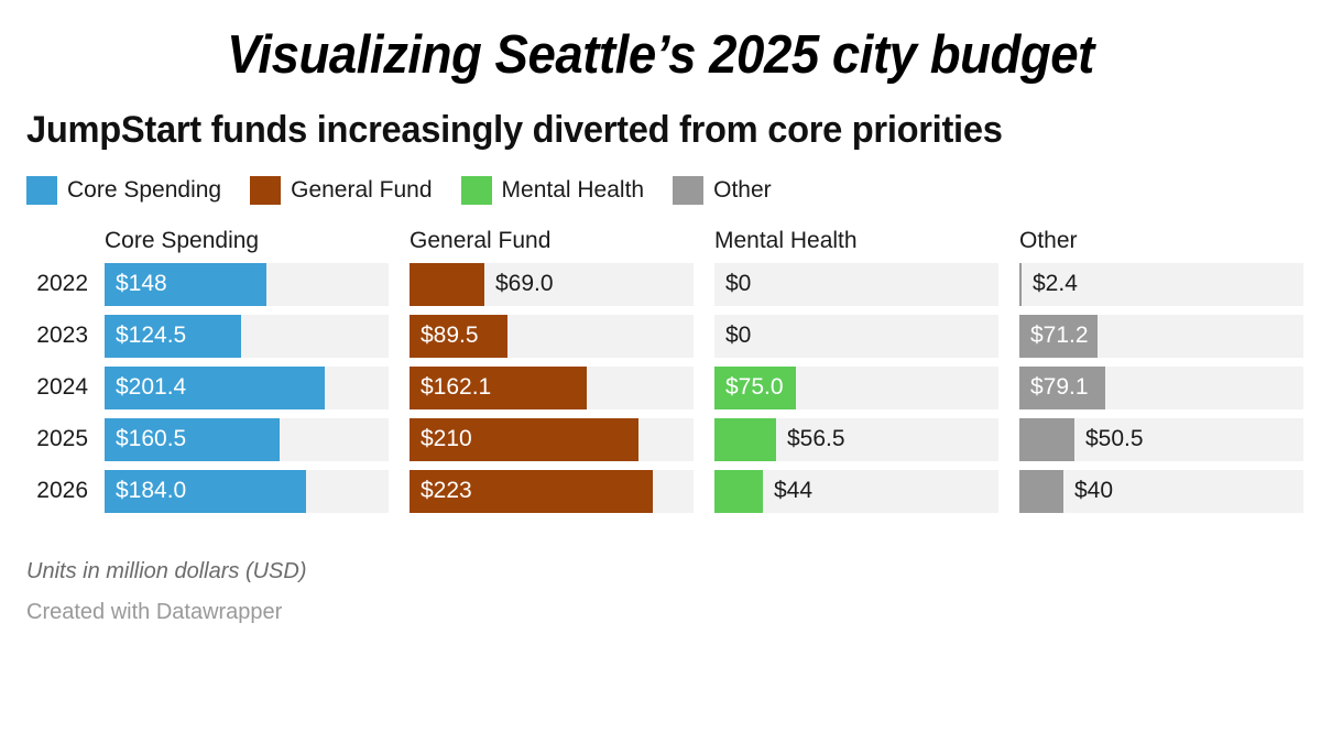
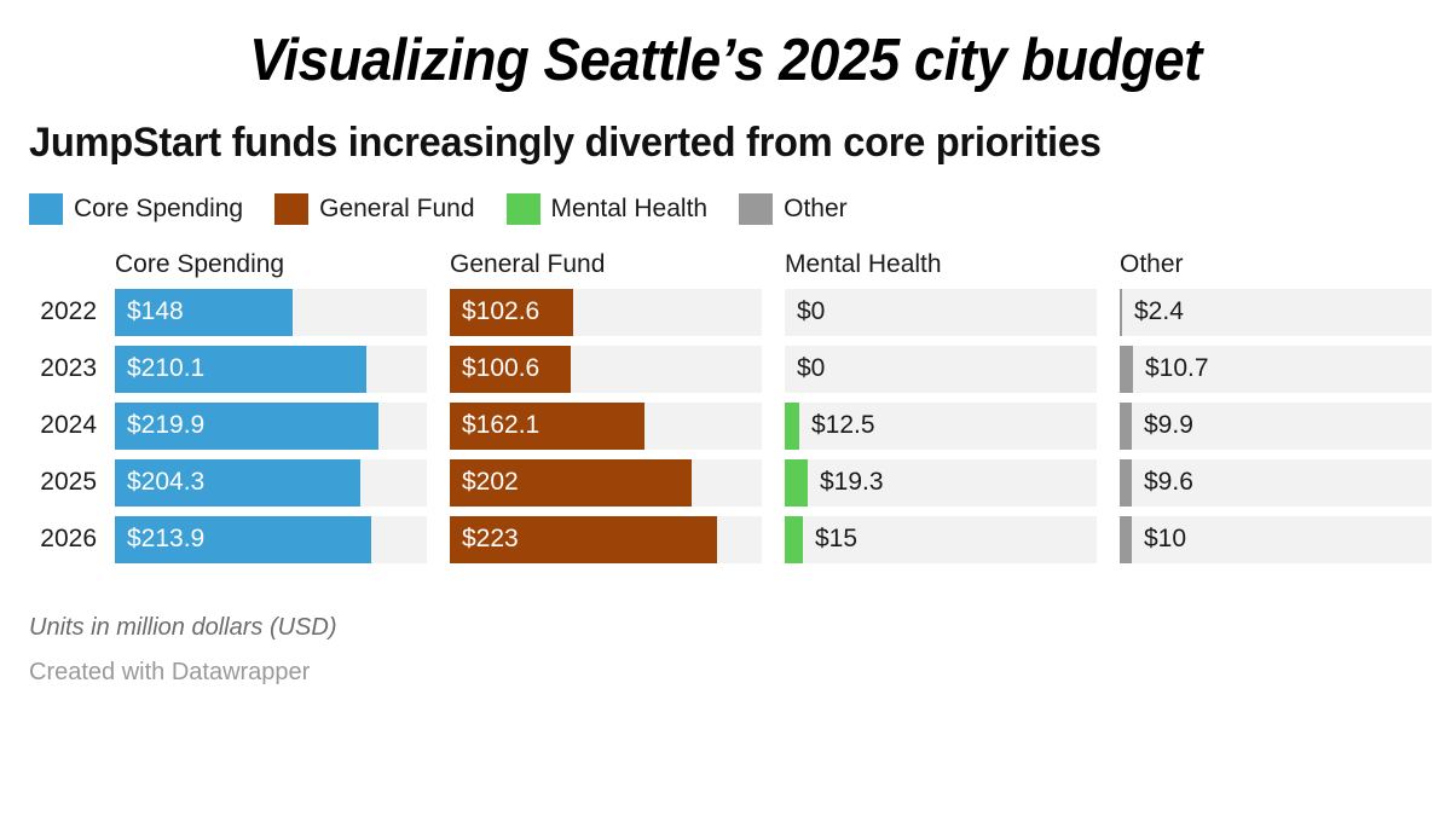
General Fund/2022: $69.0 -> $102.6
Core Spending/2023: $124.5 -> $210.1
General Fund/2023: $89.5 -> $100.6
Other/2023: $71.2 -> $10.7
Core Spending/2024: $201.4 -> $219.9
Mental Health/2024: $75.0 -> $12.5
Other/2024: $79.1 -> $9.9
Core Spending/2025: $160.5 -> $204.3
General Fund/2025: $210 -> $202
Mental Health/2025: $56.5 -> $19.3
Other/2025: $50.5 -> $9.6
Core Spending/2026: $184.0 -> $213.9
Mental Health/2026: $44 -> $15
Other/2026: $40 -> $10
